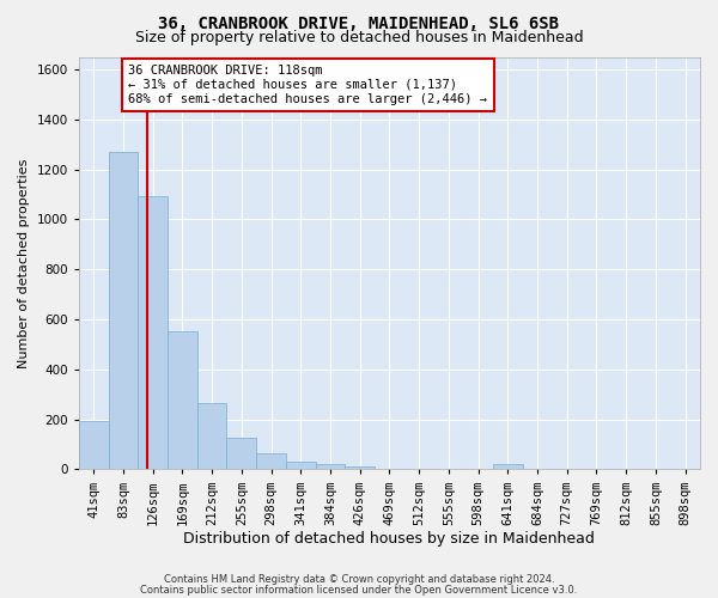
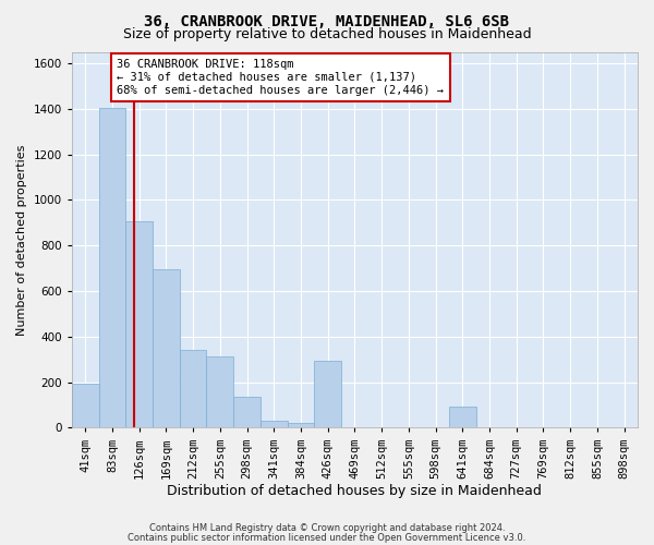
83sqm: 1270 -> 1405
126sqm: 1095 -> 905
169sqm: 550 -> 695
212sqm: 265 -> 340
255sqm: 125 -> 315
298sqm: 65 -> 135
426sqm: 12 -> 295
641sqm: 20 -> 95
